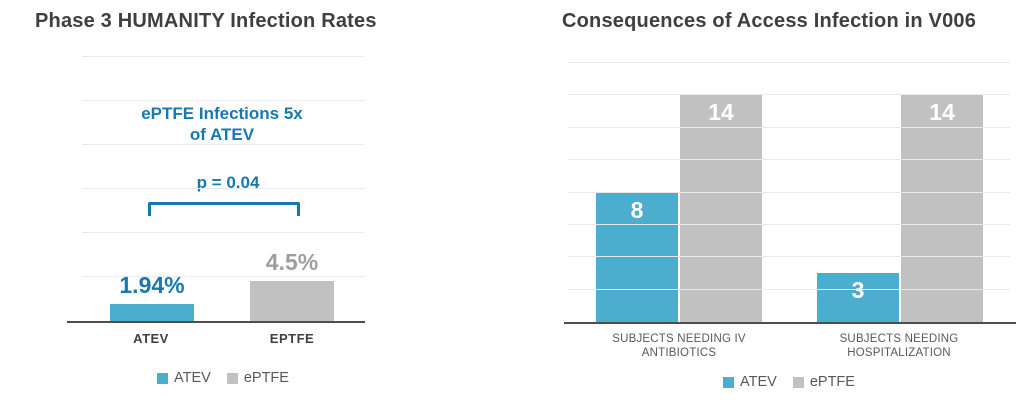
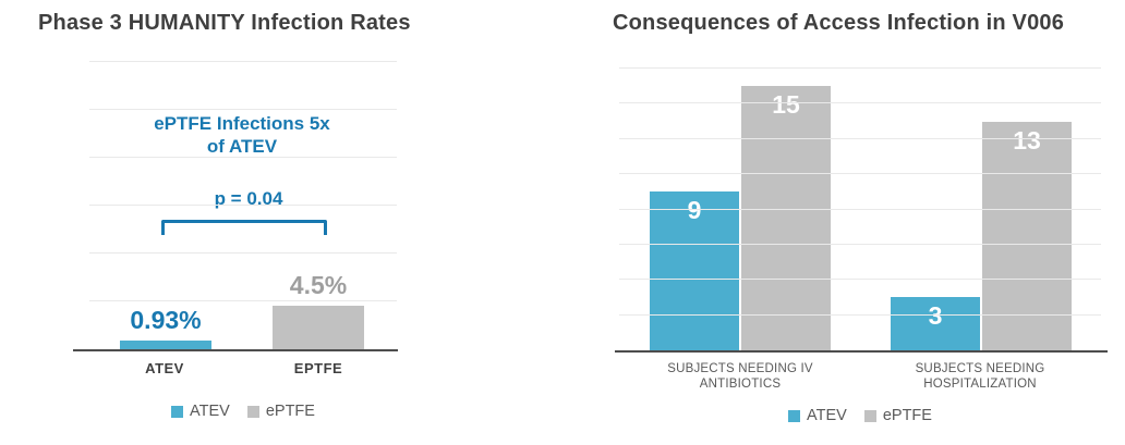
Phase 3 HUMANITY Infection Rates/ATEV: 1.94% -> 0.93%
Consequences of Access Infection in V006/ATEV/SUBJECTS NEEDING IV ANTIBIOTICS: 8 -> 9
Consequences of Access Infection in V006/ePTFE/SUBJECTS NEEDING IV ANTIBIOTICS: 14 -> 15
Consequences of Access Infection in V006/ePTFE/SUBJECTS NEEDING HOSPITALIZATION: 14 -> 13
